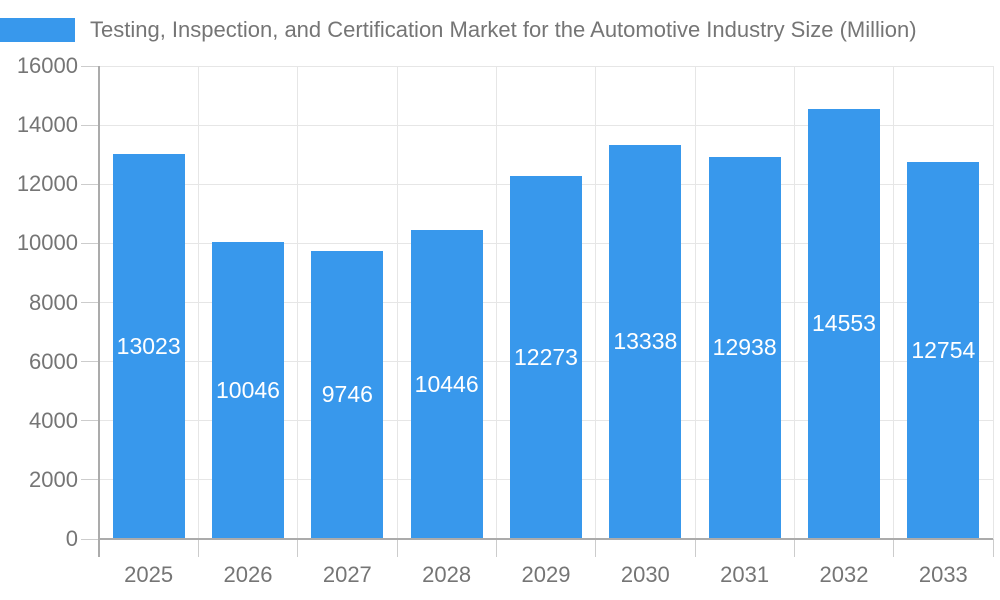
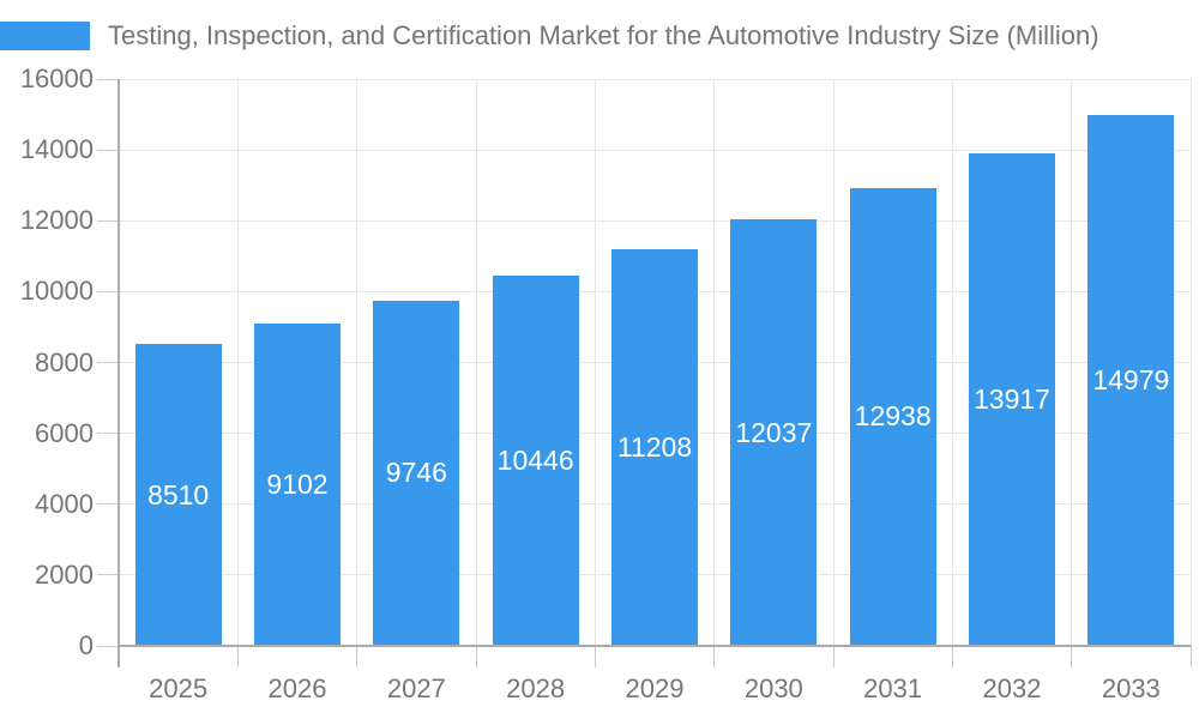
2025: 13023 -> 8510
2026: 10046 -> 9102
2029: 12273 -> 11208
2030: 13338 -> 12037
2032: 14553 -> 13917
2033: 12754 -> 14979
